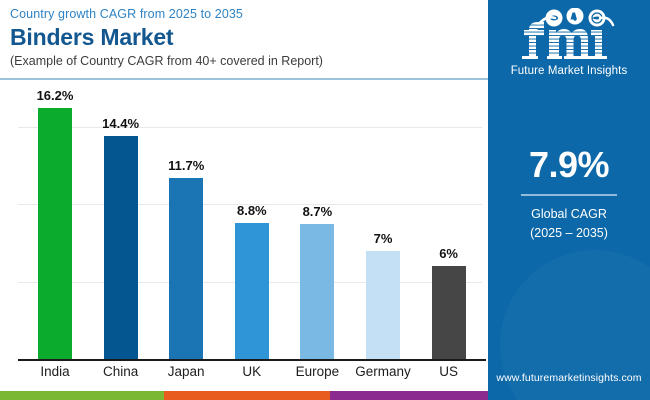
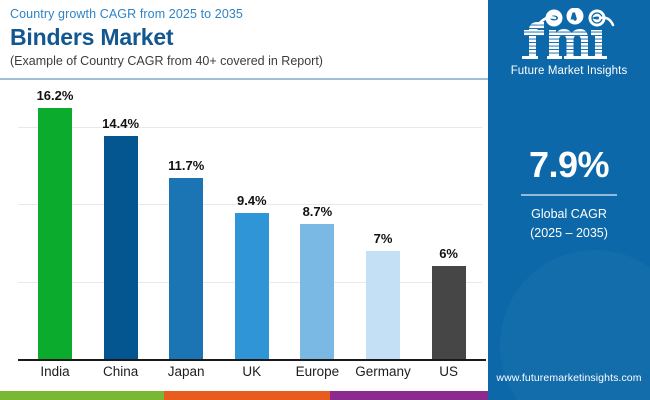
UK: 8.8% -> 9.4%
